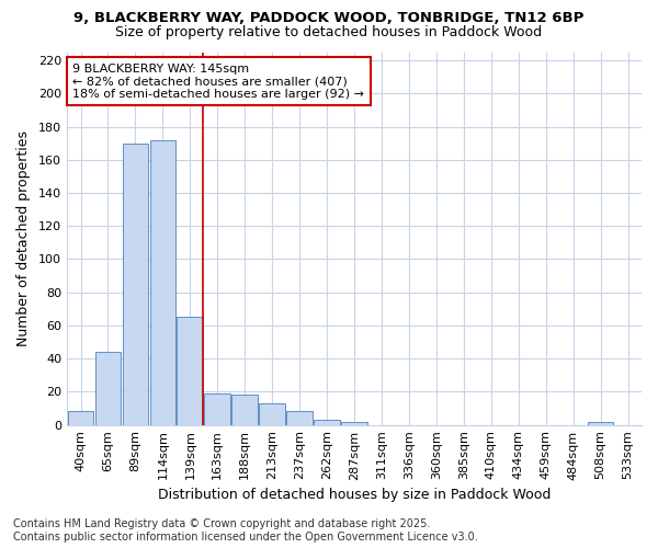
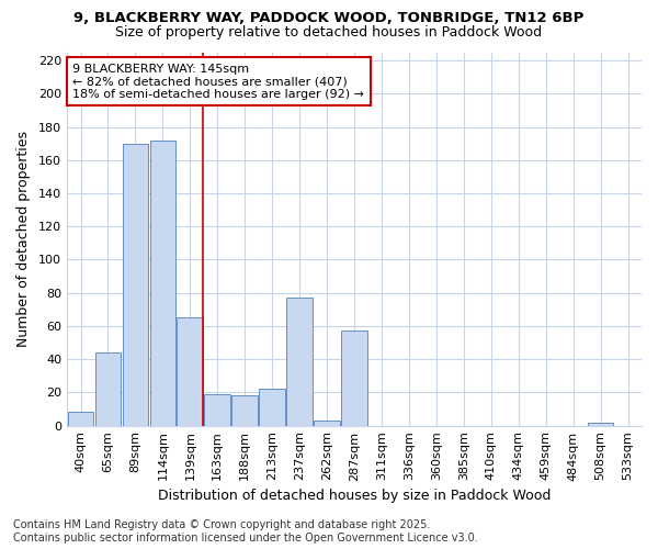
213sqm: 13 -> 22
237sqm: 8 -> 77
287sqm: 2 -> 57
